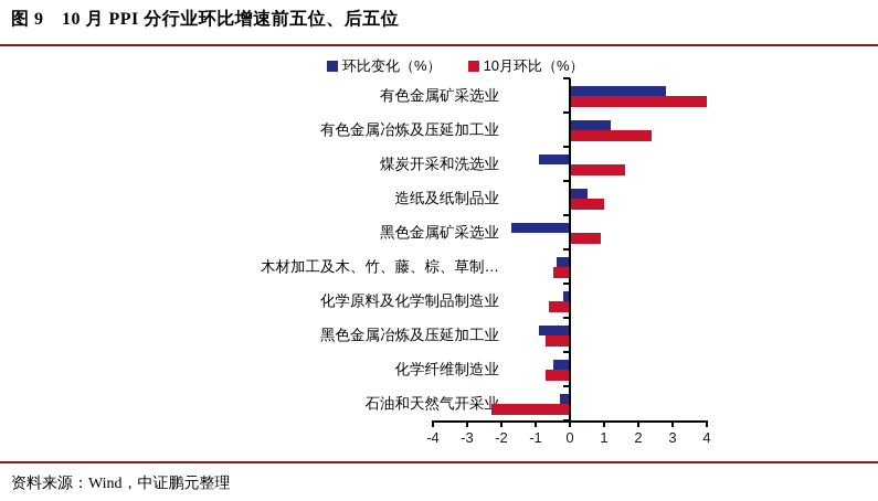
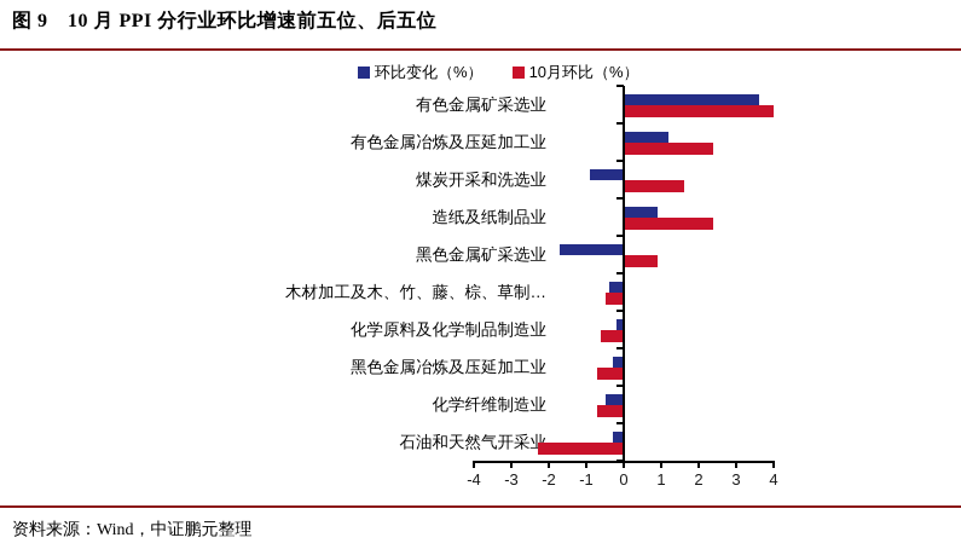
环比变化（%）/有色金属矿采选业: 2.8 -> 3.6
环比变化（%）/造纸及纸制品业: 0.5 -> 0.9
10月环比（%）/造纸及纸制品业: 1.0 -> 2.4
环比变化（%）/黑色金属冶炼及压延加工业: -0.9 -> -0.3
